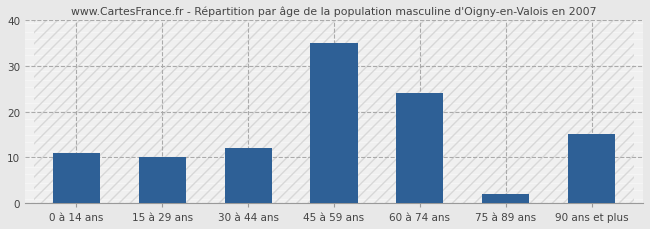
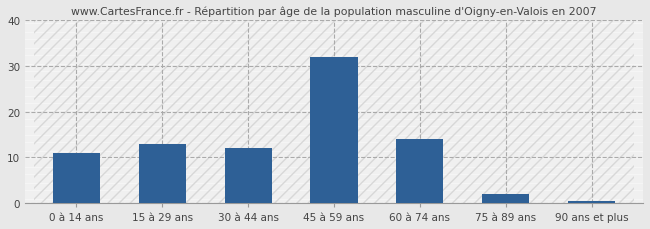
15 à 29 ans: 10.0 -> 13.0
45 à 59 ans: 35.0 -> 32.0
60 à 74 ans: 24.0 -> 14.0
90 ans et plus: 15.0 -> 0.4
